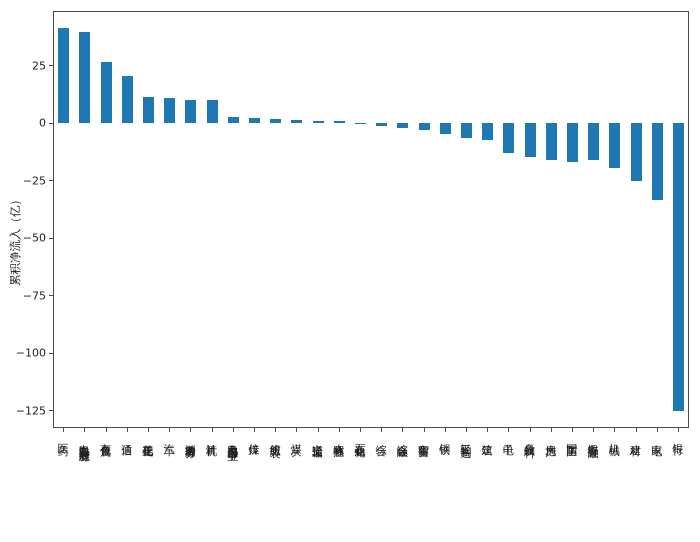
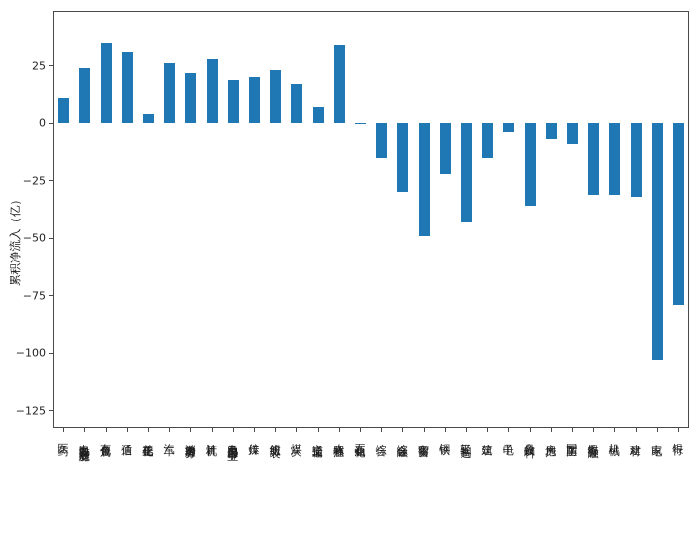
医药: 42 -> 11
电力设备及新能源: 40 -> 24
有色金属: 26 -> 35
通信: 20 -> 31
基础化工: 11 -> 4
汽车: 11 -> 26
消费者服务: 10 -> 22
计算机: 10 -> 28
电力及公用事业: 3 -> 19
传媒: 2 -> 20
纺织服装: 2 -> 23
煤炭: 1 -> 17
交通运输: 1 -> 7
农林牧渔: 1 -> 34
综合: -1 -> -15
综合金融: -2 -> -30
商贸零售: -3 -> -49
钢铁: -5 -> -22
轻工制造: -6 -> -43
建筑: -8 -> -15
电子: -13 -> -4
食品饮料: -14 -> -36
房地产: -16 -> -7
国防军工: -17 -> -9
非银行金融: -16 -> -31
机械: -20 -> -31
建材: -25 -> -32
家电: -34 -> -103
银行: -125 -> -79
